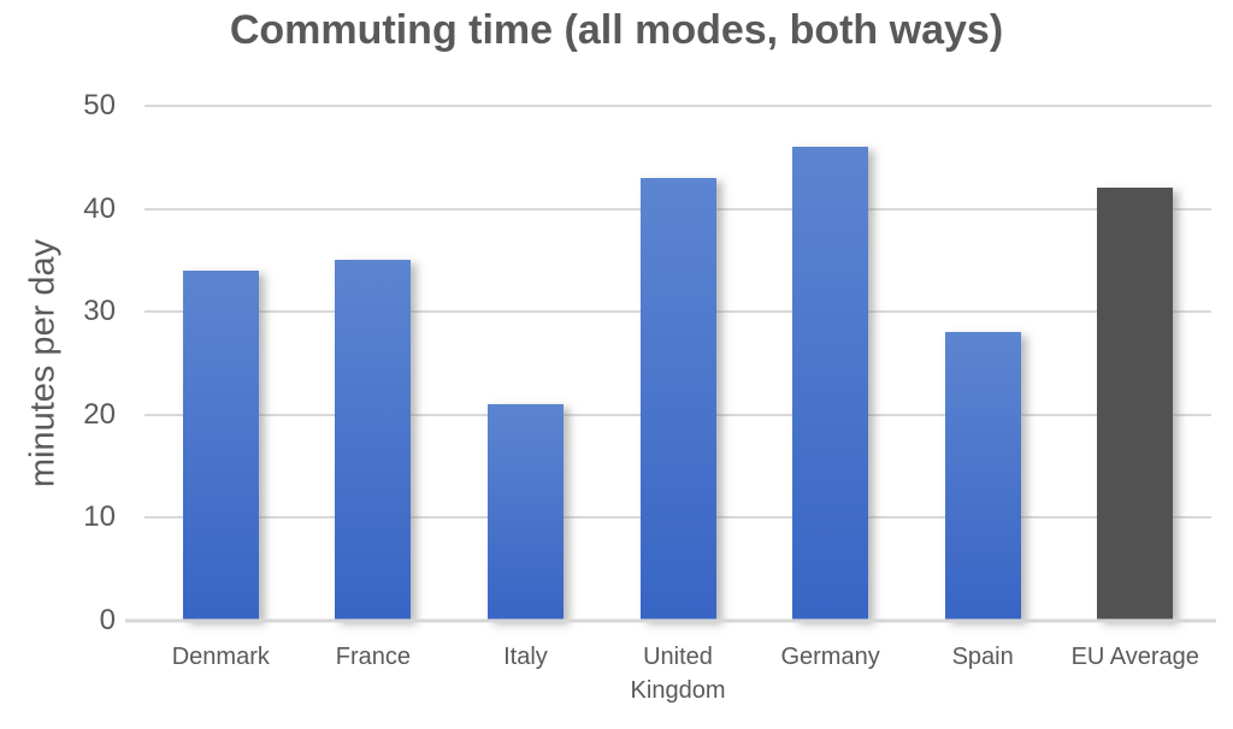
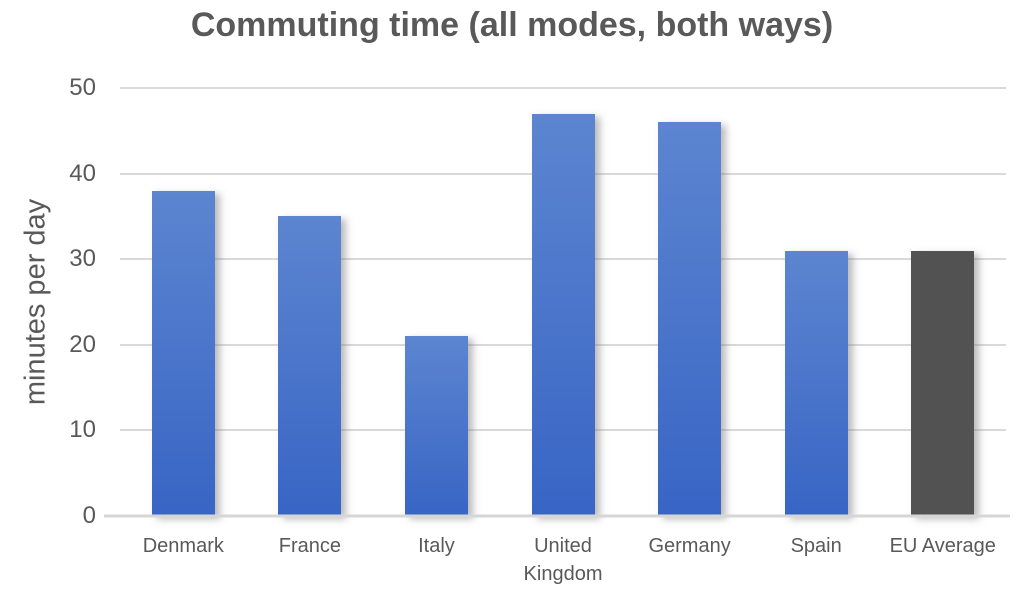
Denmark: 34 -> 38
United Kingdom: 43 -> 47
Spain: 28 -> 31
EU Average: 42 -> 31
